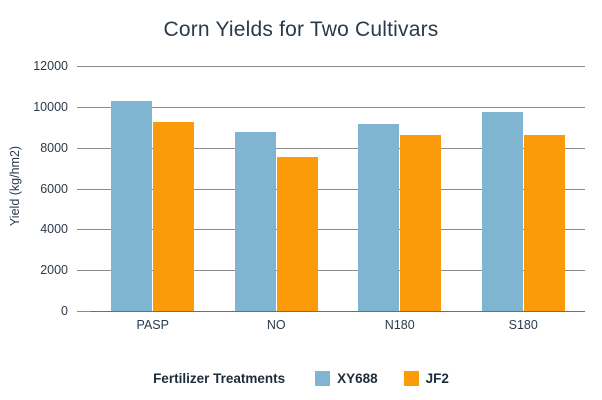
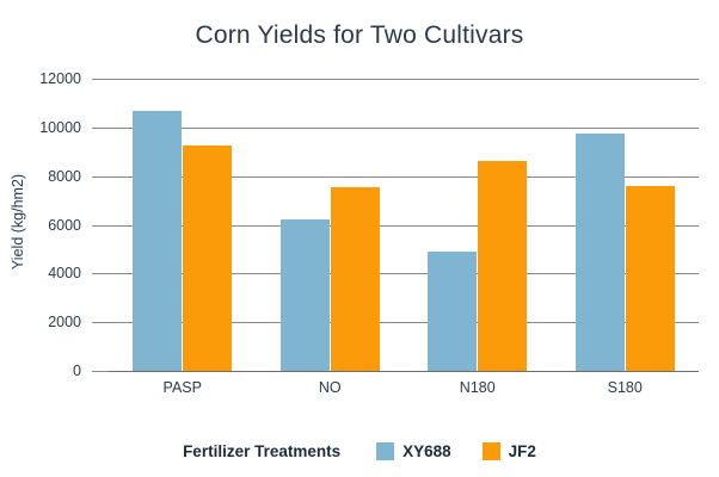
XY688/PASP: 10300 -> 10700
XY688/NO: 8800 -> 6200
XY688/N180: 9200 -> 4900
JF2/S180: 8600 -> 7600
